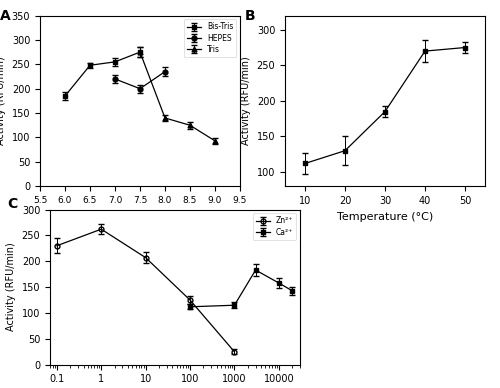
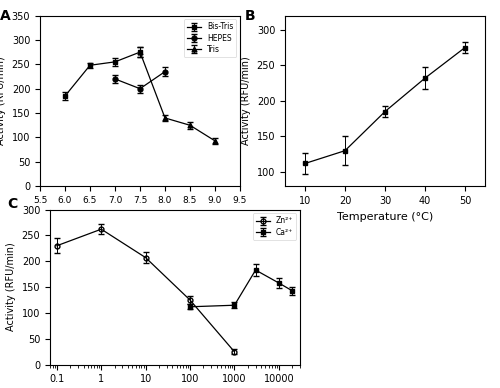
40: 270 -> 232
